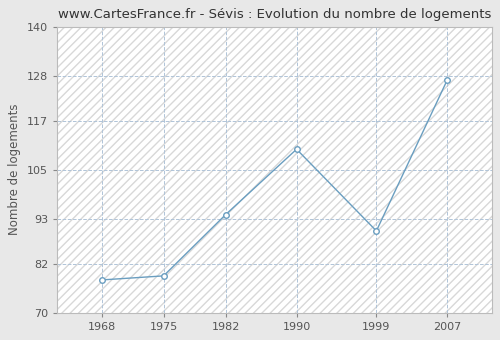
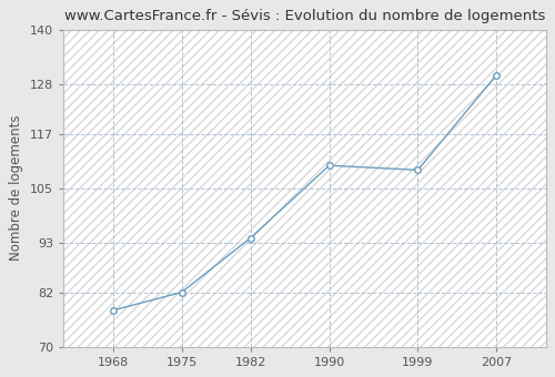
1975: 79 -> 82
1999: 90 -> 109
2007: 127 -> 130
